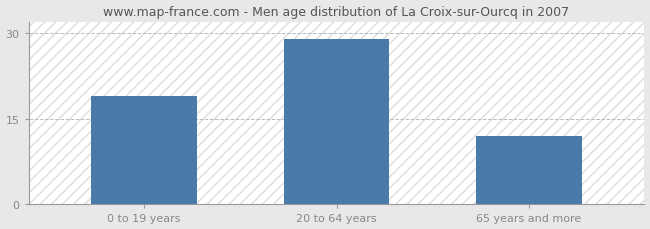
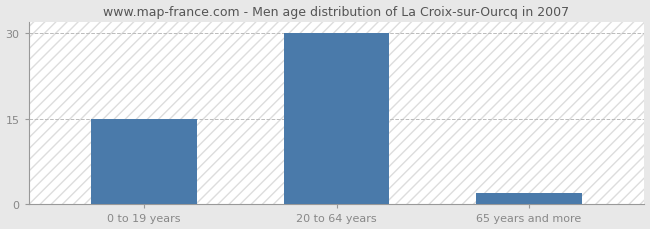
0 to 19 years: 19 -> 15
20 to 64 years: 29 -> 30
65 years and more: 12 -> 2
